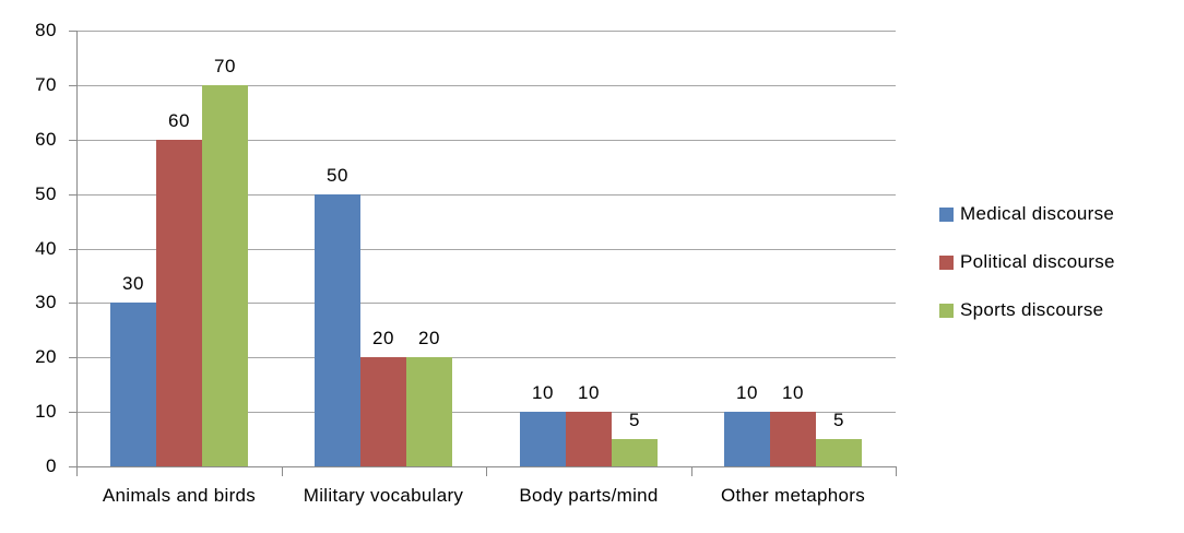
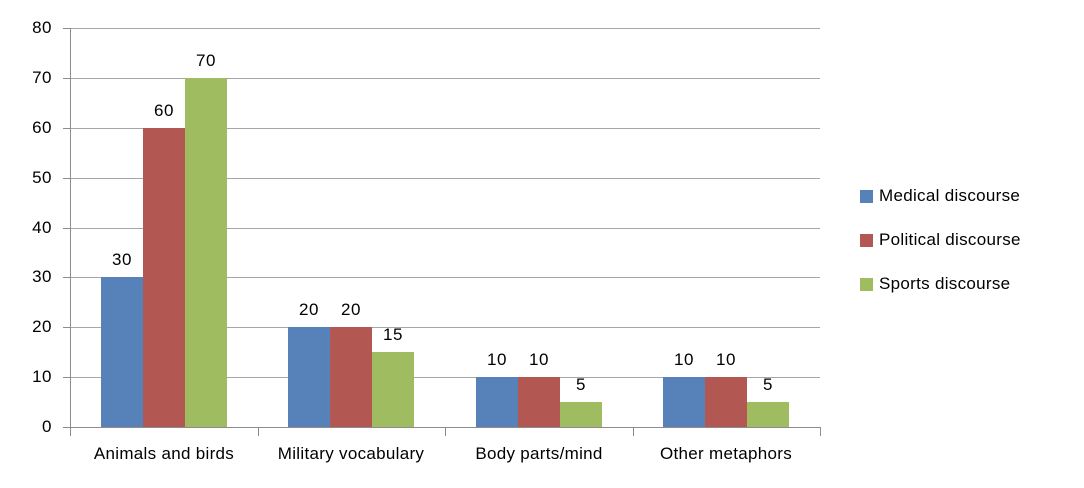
Medical discourse/Military vocabulary: 50 -> 20
Sports discourse/Military vocabulary: 20 -> 15
